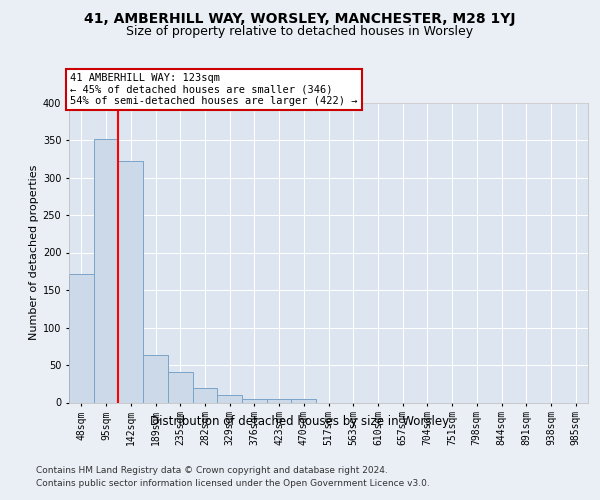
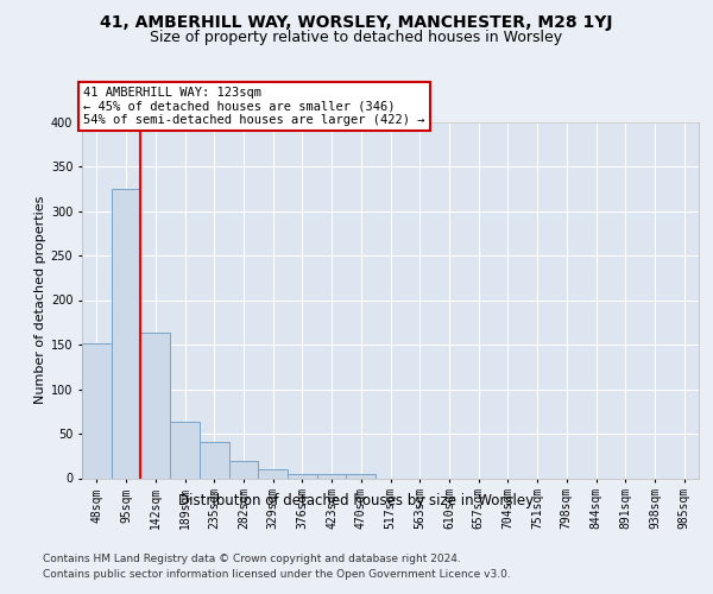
48sqm: 172 -> 151
95sqm: 352 -> 325
142sqm: 322 -> 163
